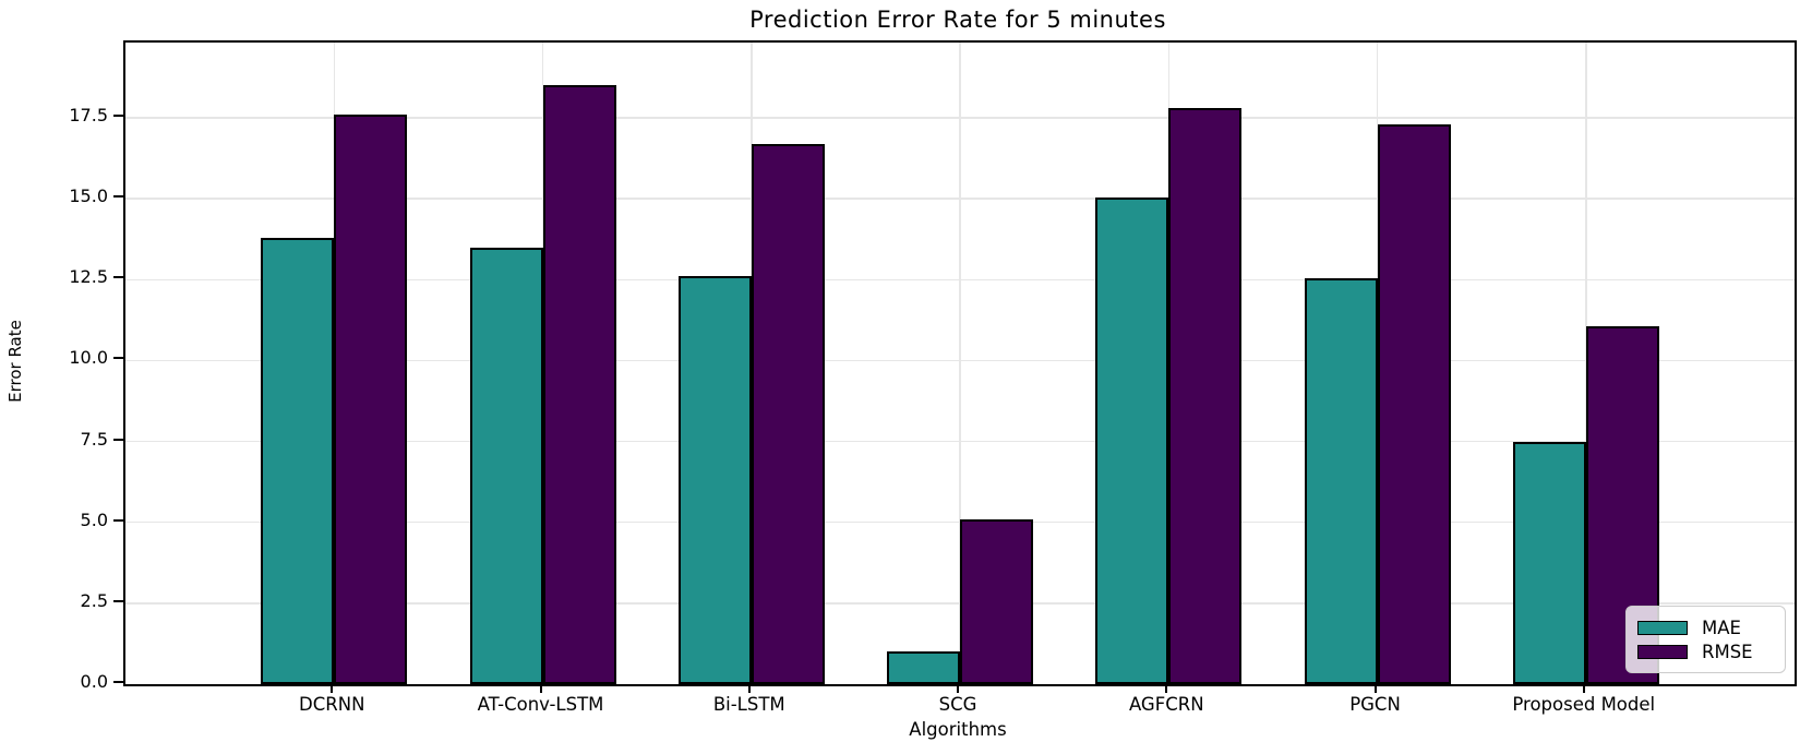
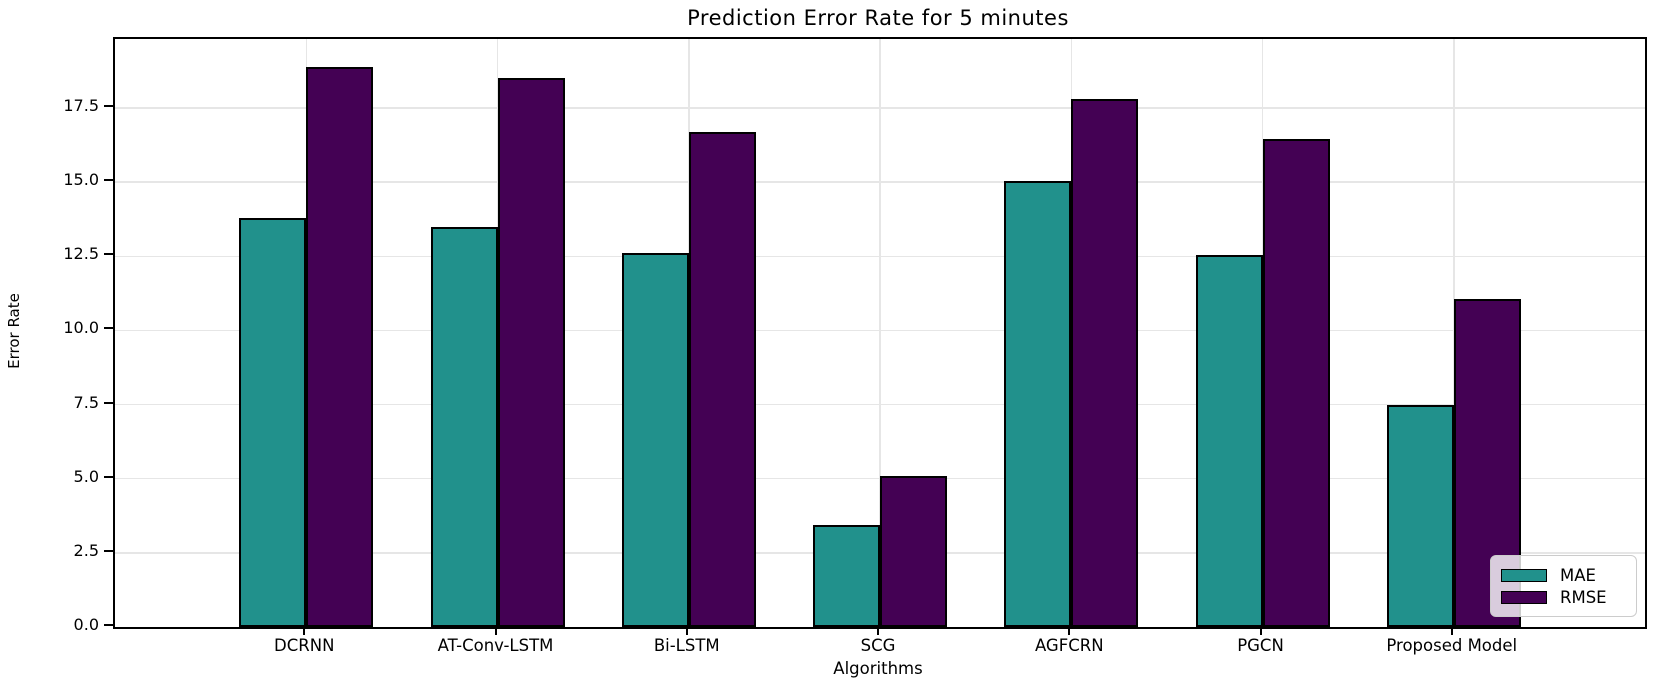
RMSE/DCRNN: 17.6 -> 18.9
MAE/SCG: 1.0 -> 3.5
RMSE/PGCN: 17.3 -> 16.4
